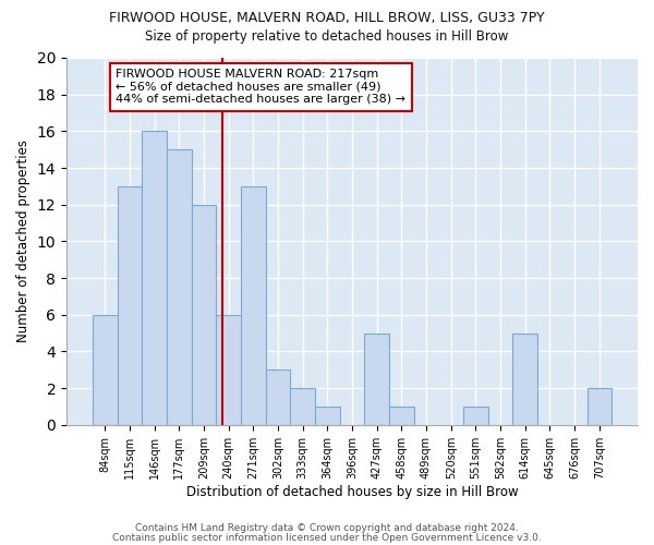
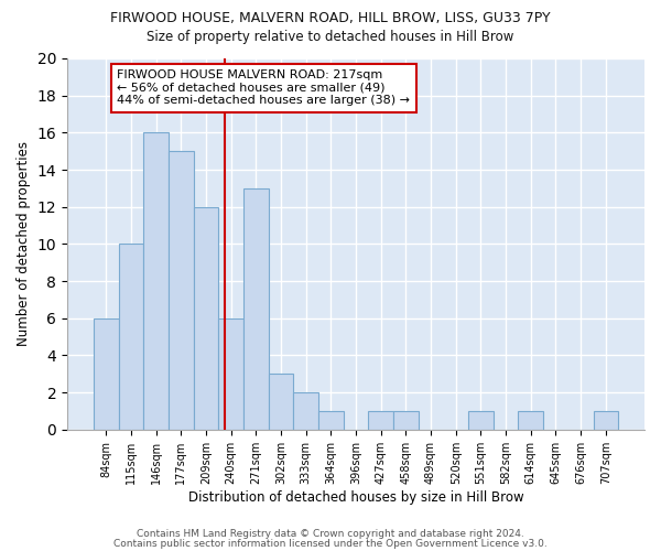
115sqm: 13 -> 10
427sqm: 5 -> 1
614sqm: 5 -> 1
707sqm: 2 -> 1
